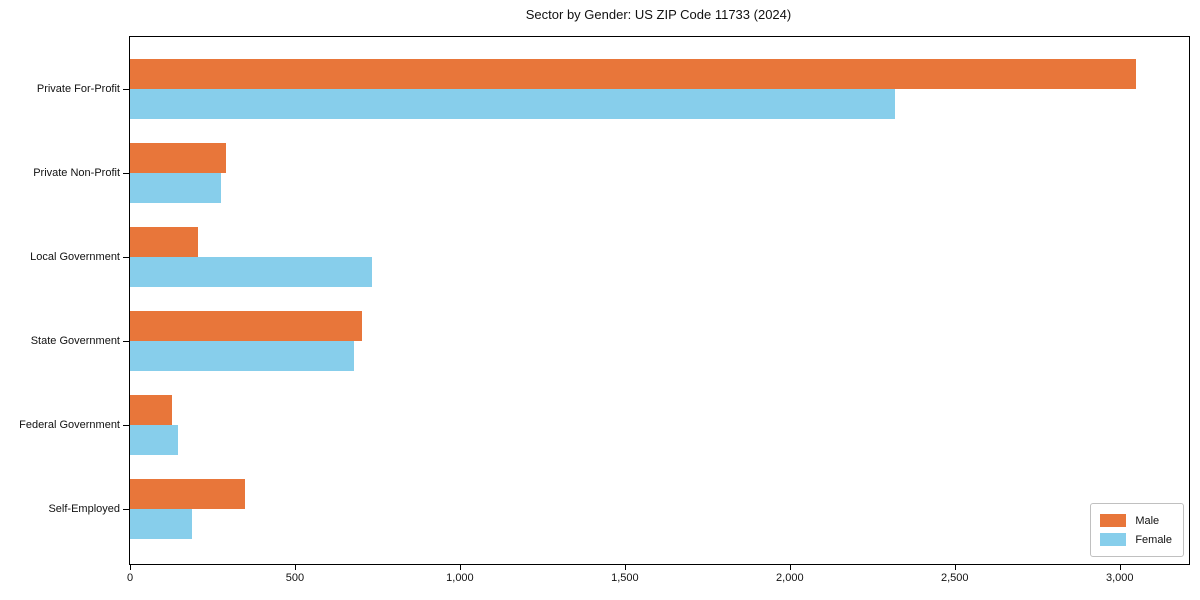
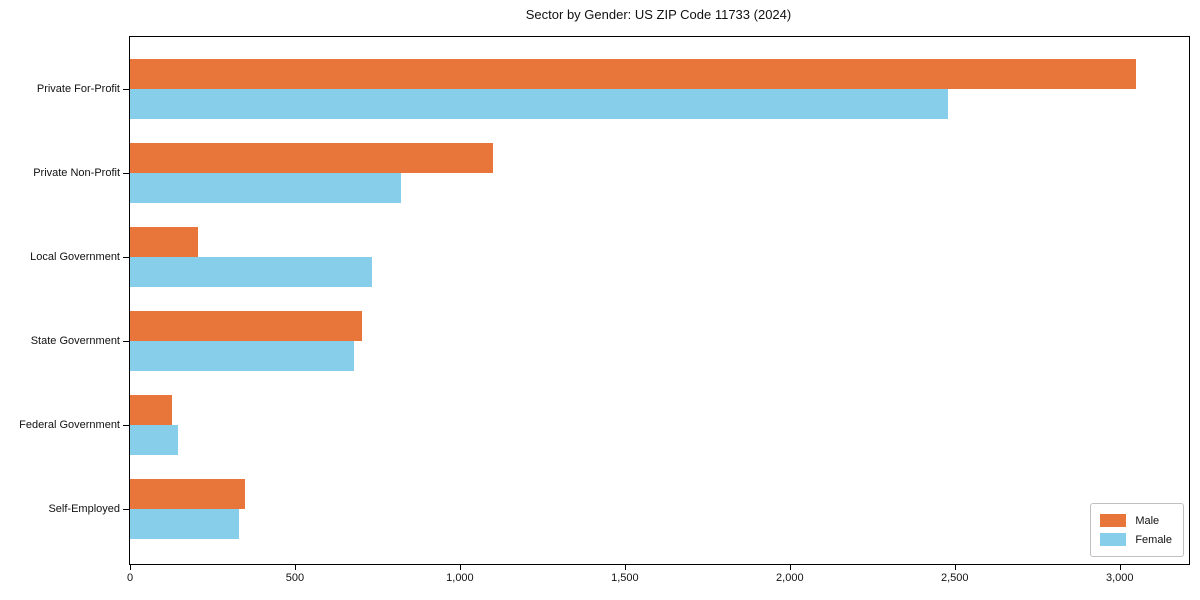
Female/Private For-Profit: 2320 -> 2480
Male/Private Non-Profit: 290 -> 1100
Female/Private Non-Profit: 280 -> 820
Female/Self-Employed: 190 -> 330
